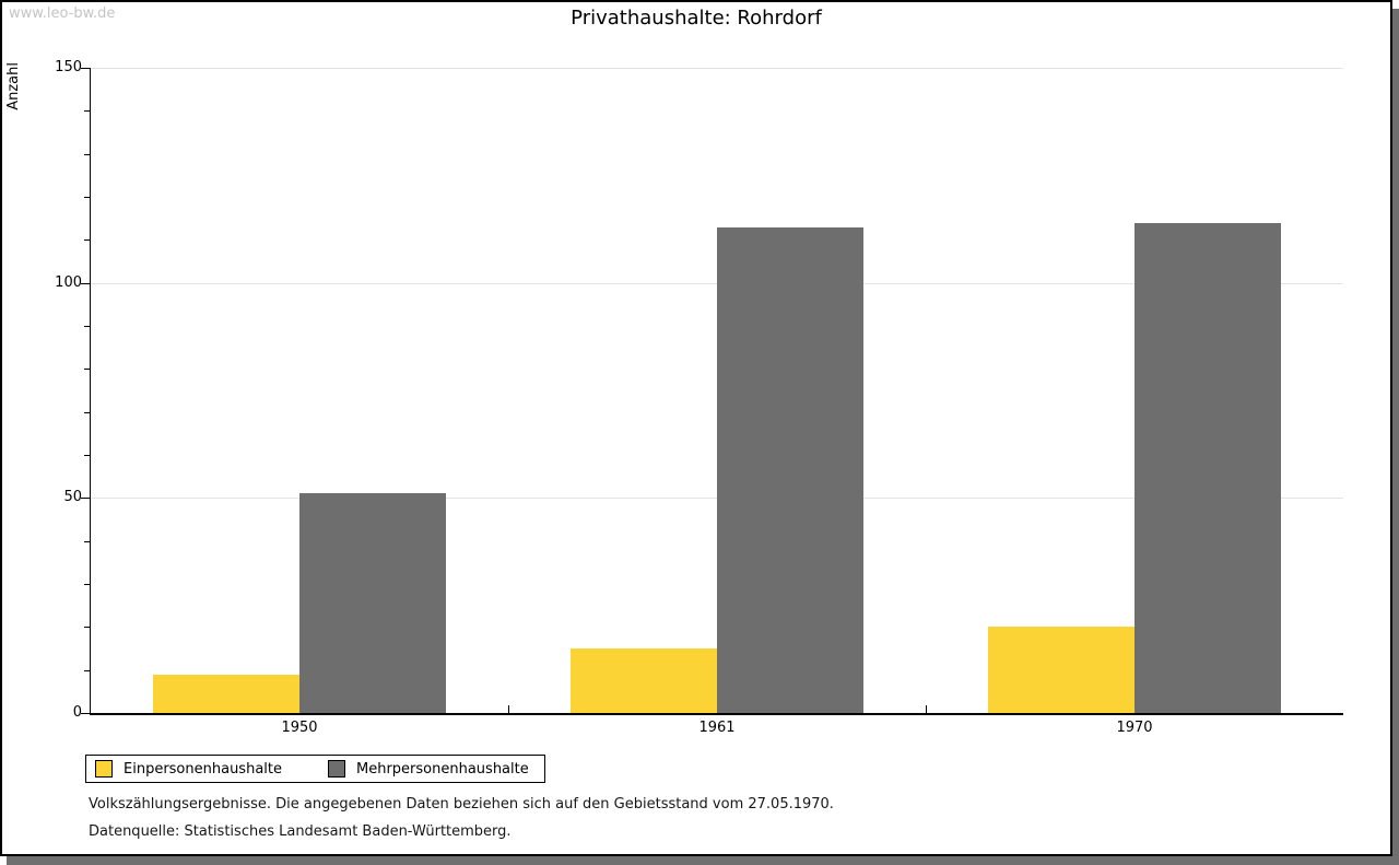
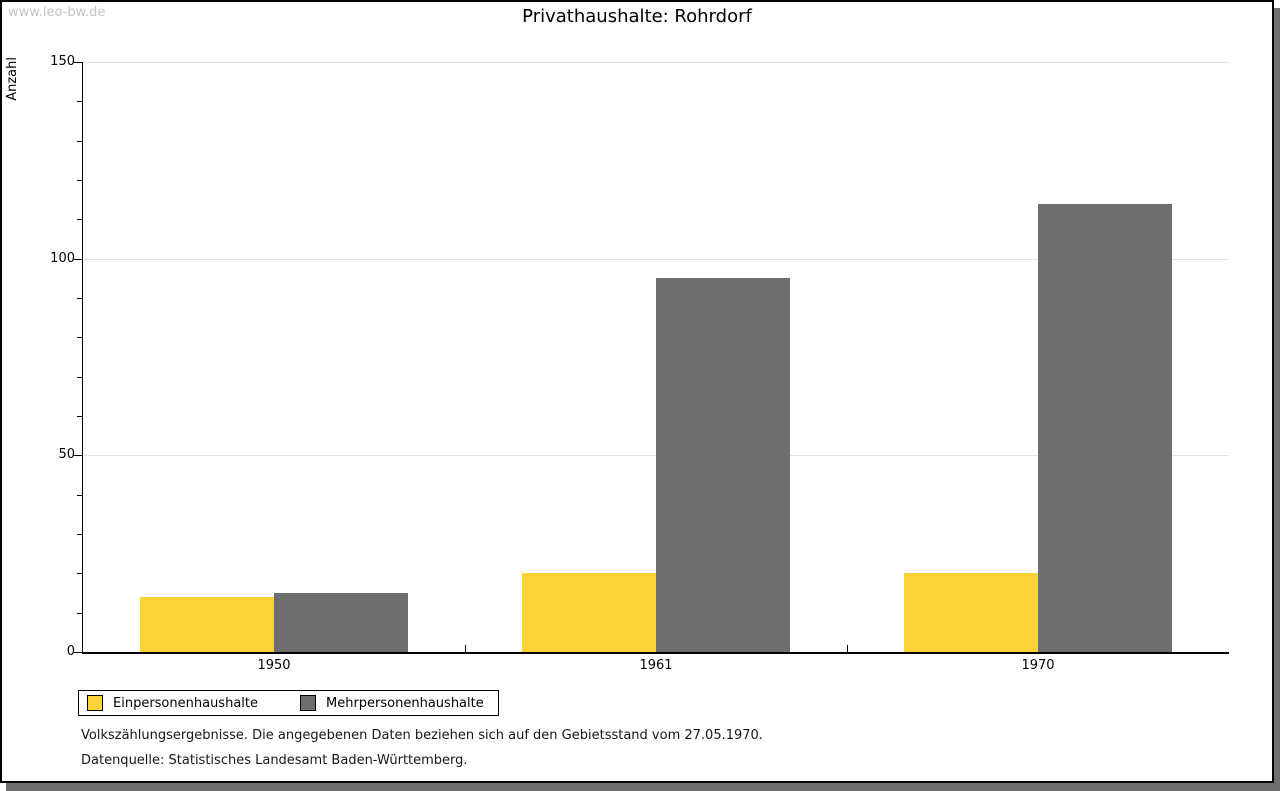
Einpersonenhaushalte/1950: 9 -> 14
Mehrpersonenhaushalte/1950: 51 -> 15
Einpersonenhaushalte/1961: 15 -> 20
Mehrpersonenhaushalte/1961: 113 -> 95
